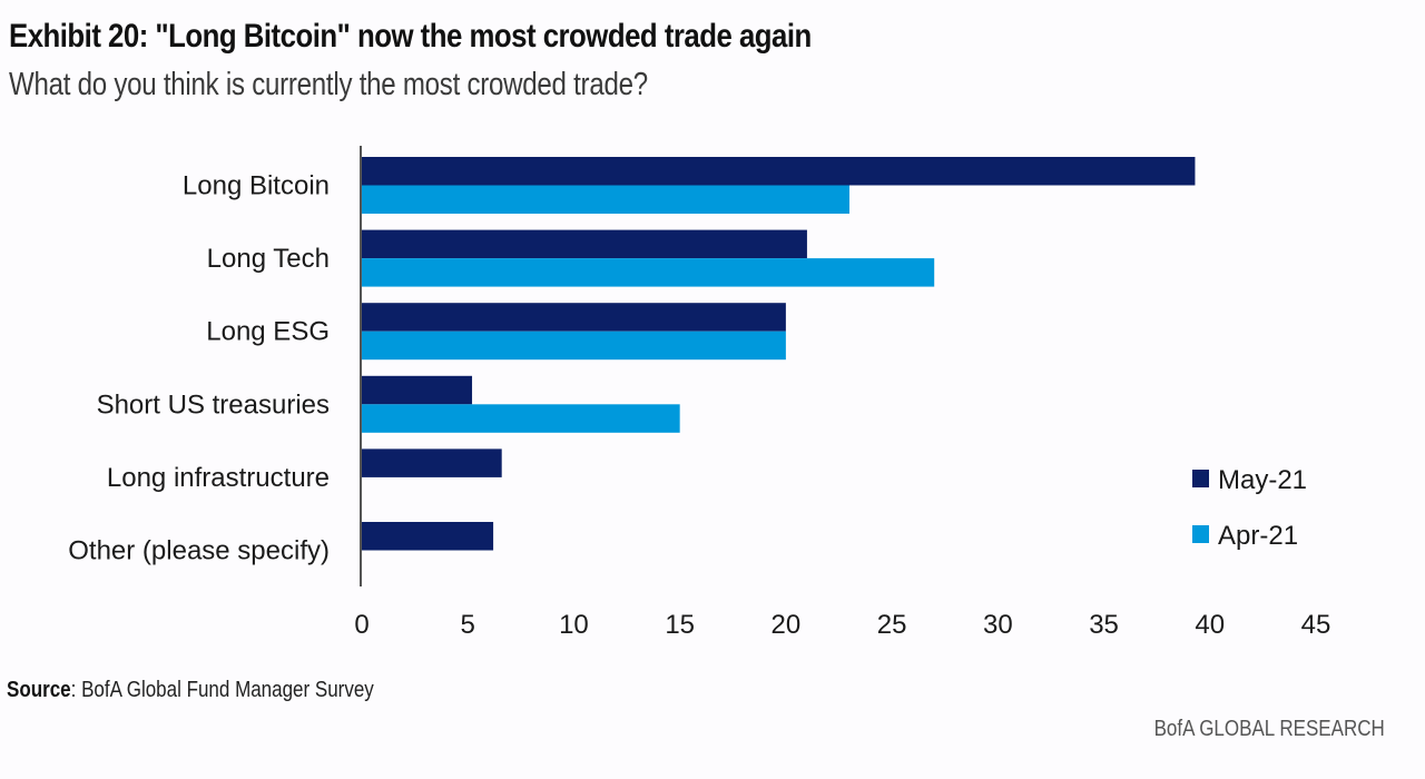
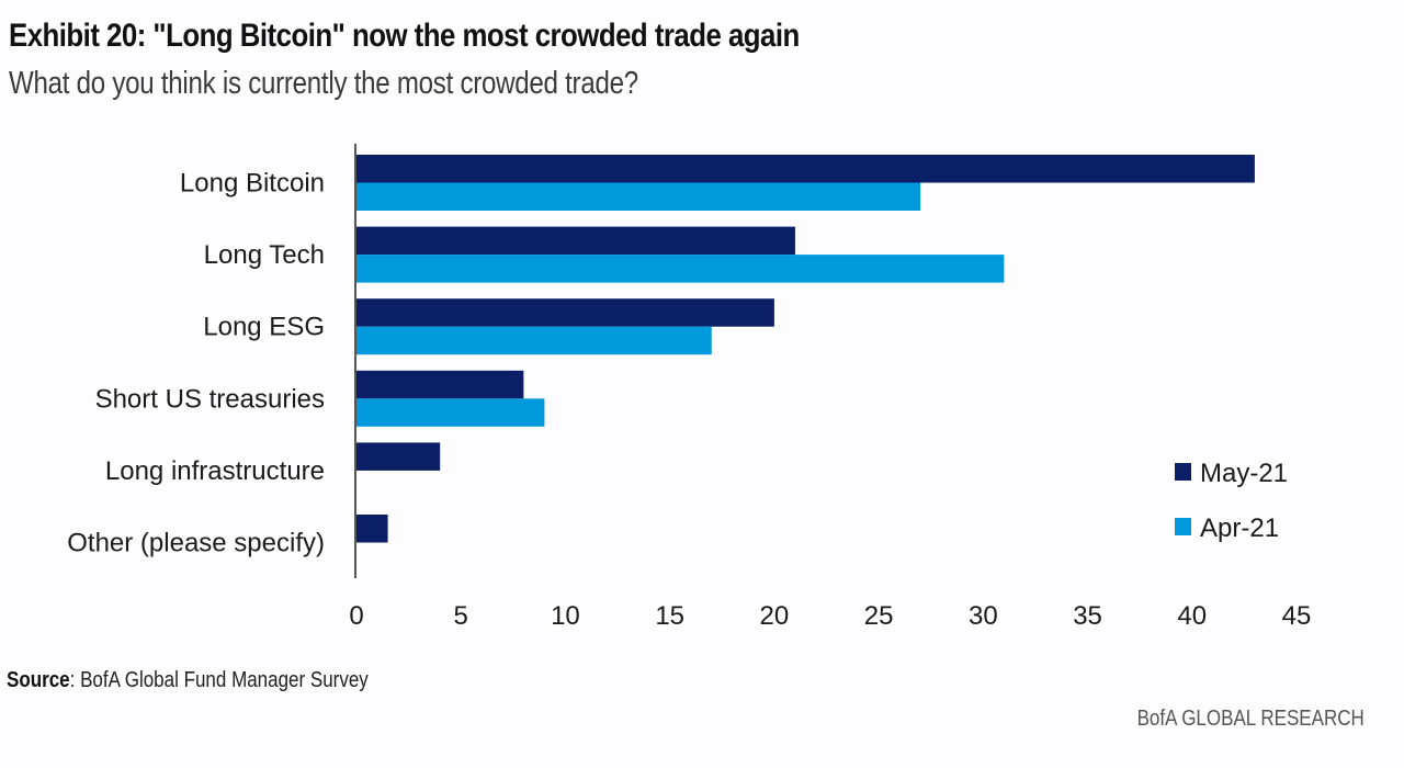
May-21/Long Bitcoin: 39.3 -> 43.0
Apr-21/Long Bitcoin: 23 -> 27
Apr-21/Long Tech: 27 -> 31
Apr-21/Long ESG: 20 -> 17
May-21/Short US treasuries: 5.2 -> 8.0
Apr-21/Short US treasuries: 15 -> 9
May-21/Long infrastructure: 6.6 -> 4.0
May-21/Other (please specify): 6.2 -> 1.5
